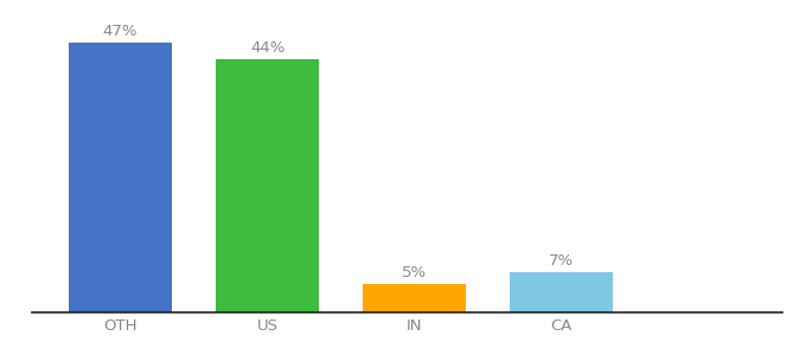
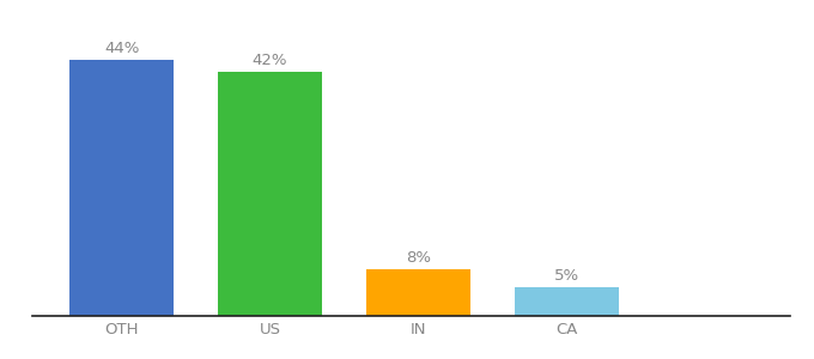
OTH: 47% -> 44%
US: 44% -> 42%
IN: 5% -> 8%
CA: 7% -> 5%
